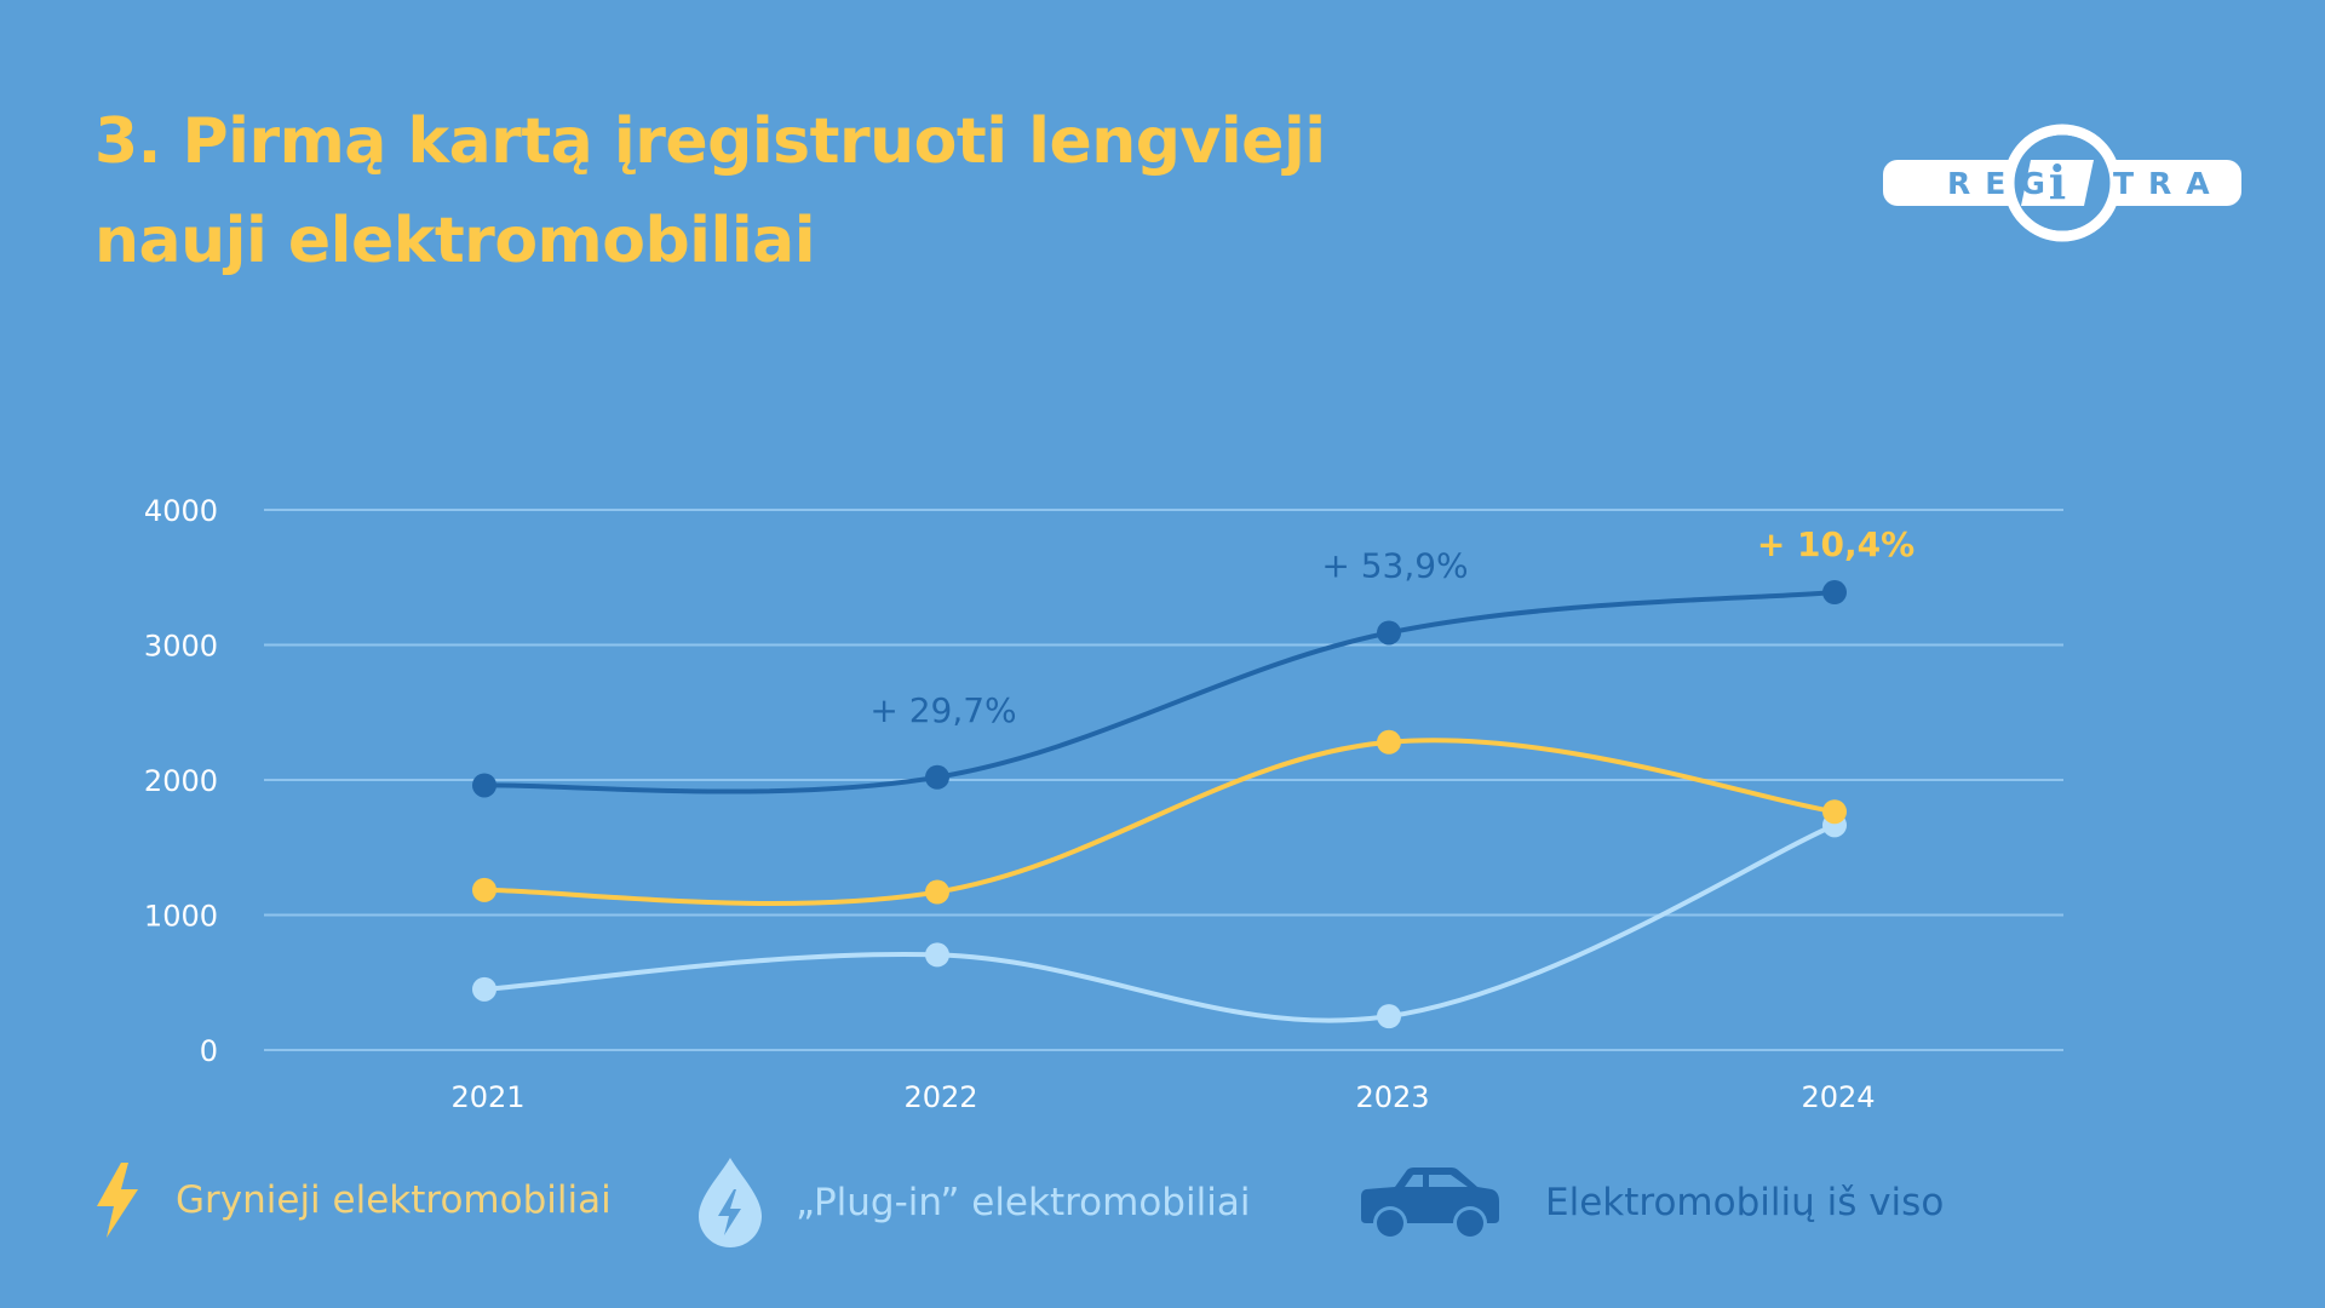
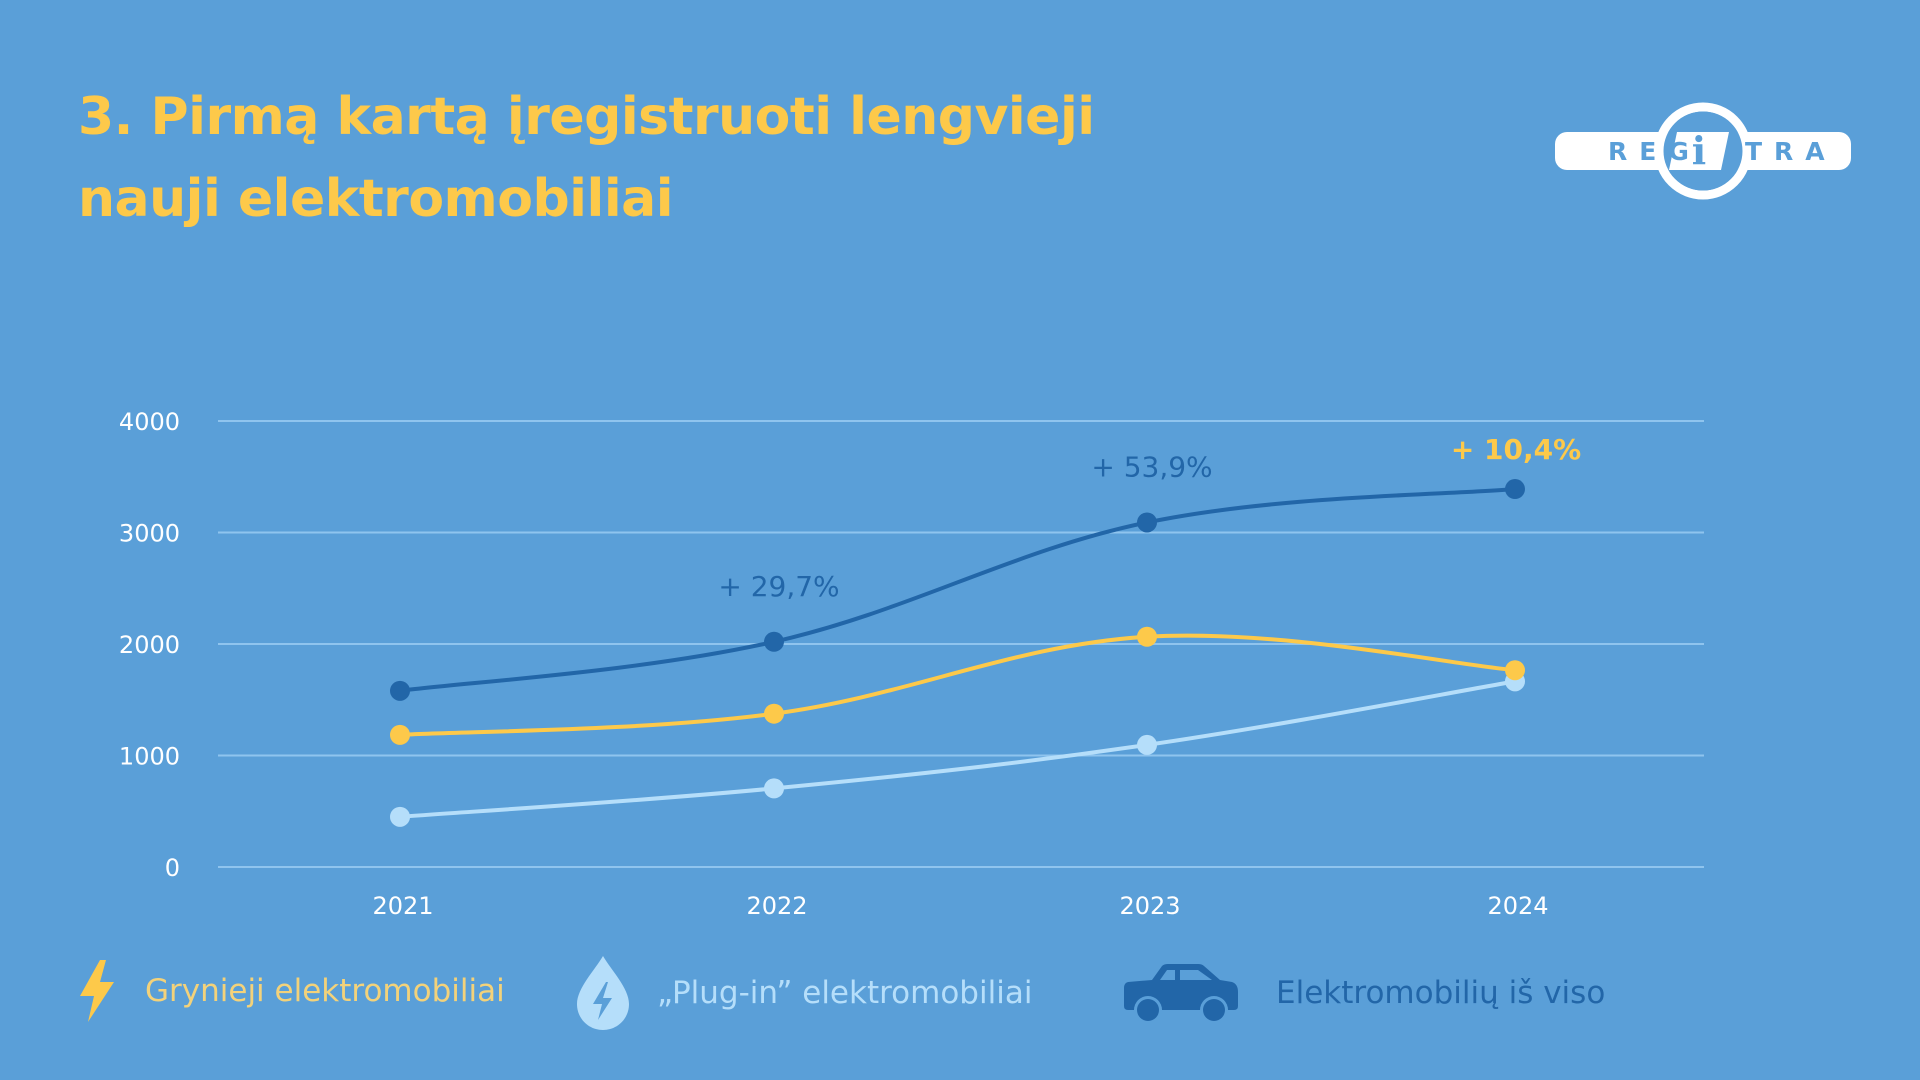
Elektromobilių iš viso/2021: 1960 -> 1580
Grynieji elektromobiliai/2022: 1170 -> 1380
Grynieji elektromobiliai/2023: 2280 -> 2060
„Plug-in” elektromobiliai/2023: 250 -> 1100
